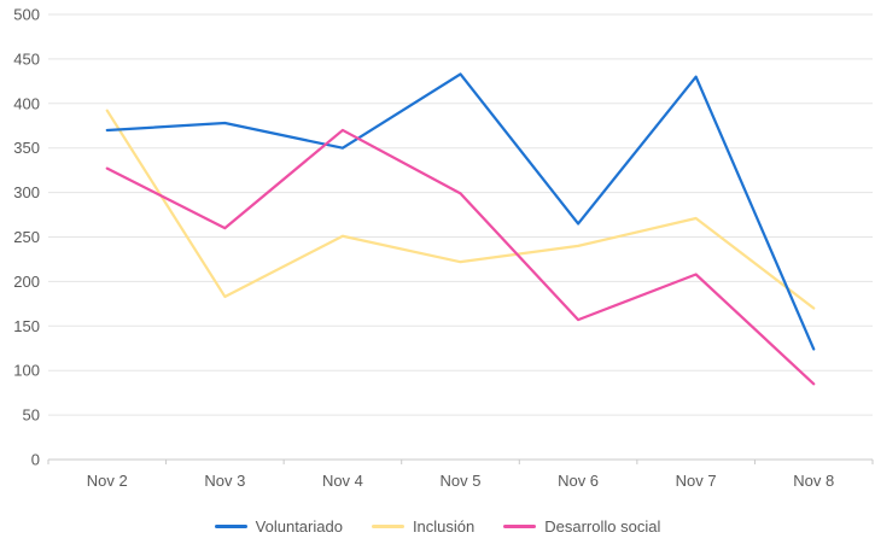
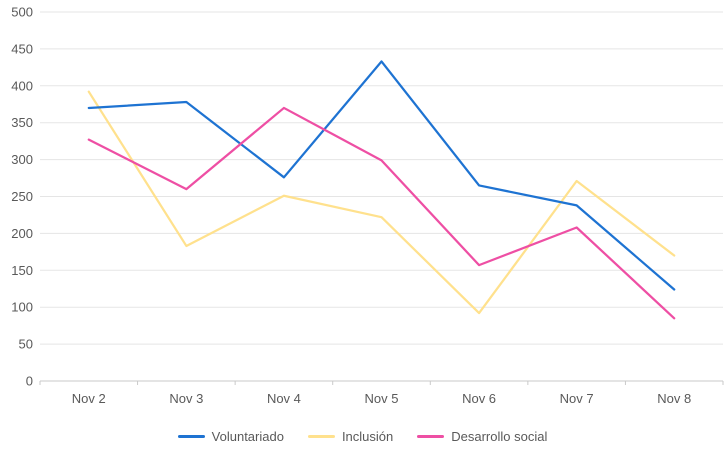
Voluntariado/Nov 4: 350 -> 280
Inclusión/Nov 6: 240 -> 90
Voluntariado/Nov 7: 430 -> 240
